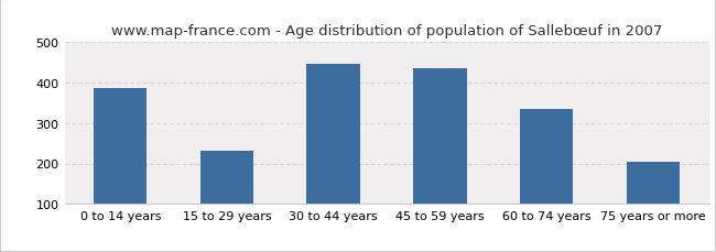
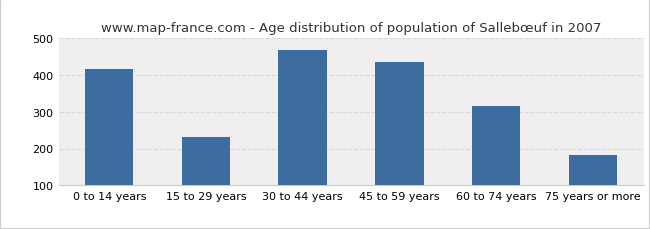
0 to 14 years: 385 -> 417
30 to 44 years: 445 -> 469
60 to 74 years: 335 -> 315
75 years or more: 205 -> 182
